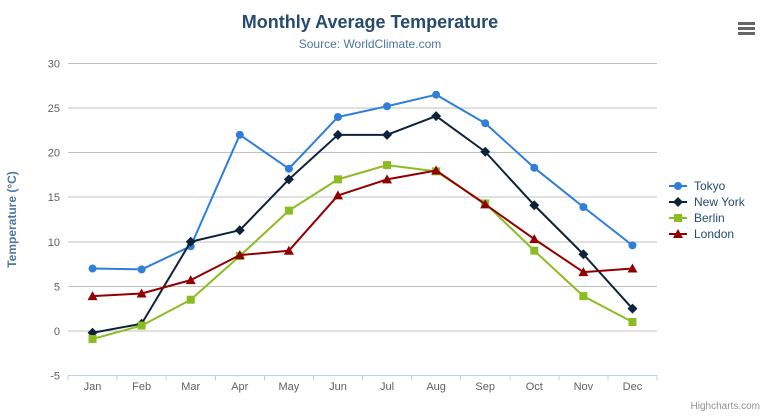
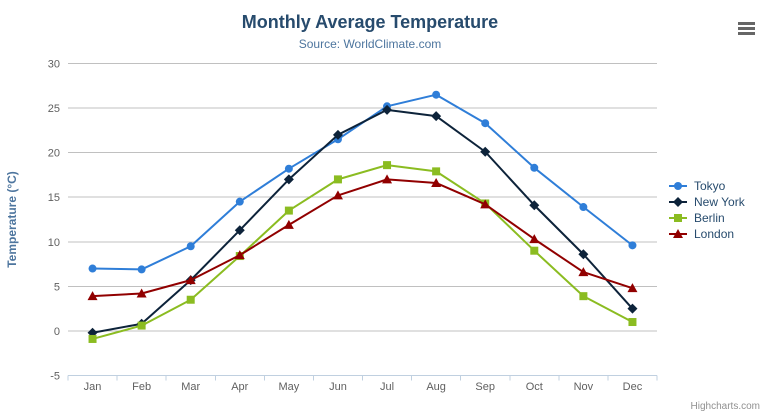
New York/Mar: 10 -> 6
Tokyo/Apr: 22 -> 14
London/May: 9 -> 12
Tokyo/Jun: 24 -> 22
New York/Jul: 22 -> 25
London/Aug: 18 -> 17
London/Dec: 7 -> 5
